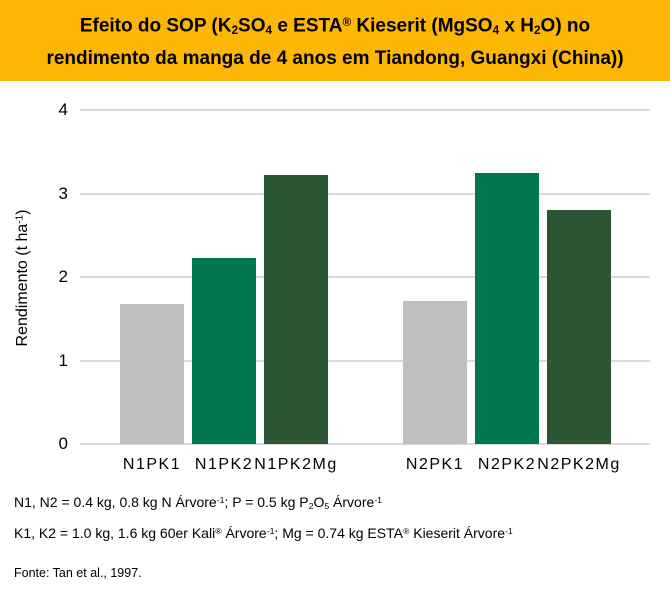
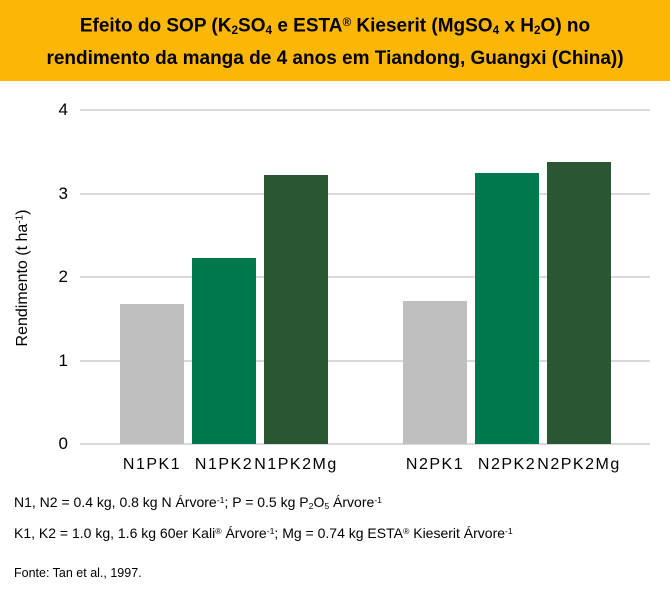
N2PK2Mg: 2.8 -> 3.4
